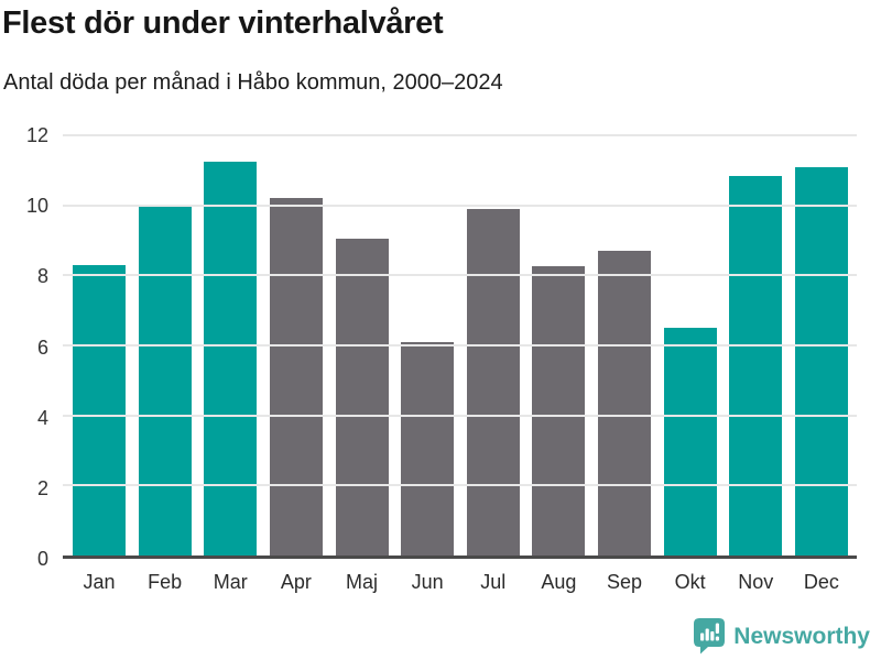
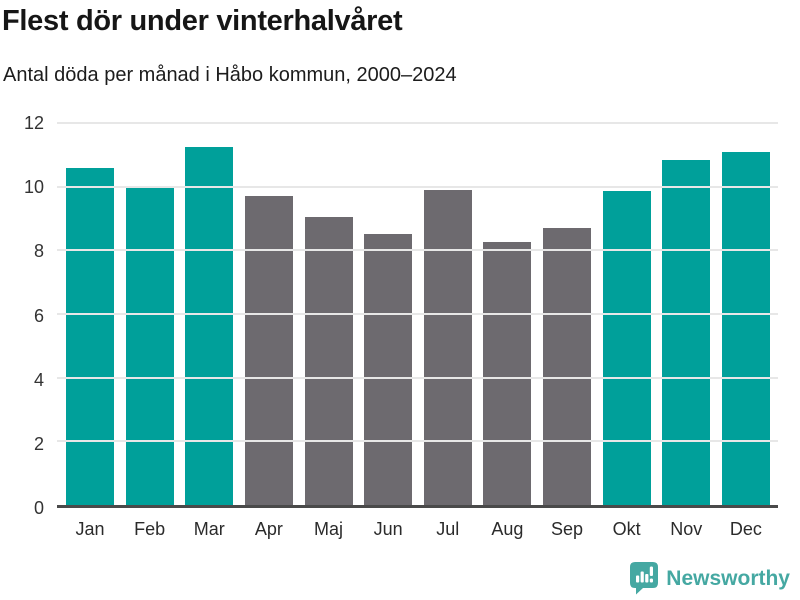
Jan: 8.3 -> 10.6
Apr: 10.2 -> 9.7
Jun: 6.1 -> 8.5
Okt: 6.5 -> 9.8
